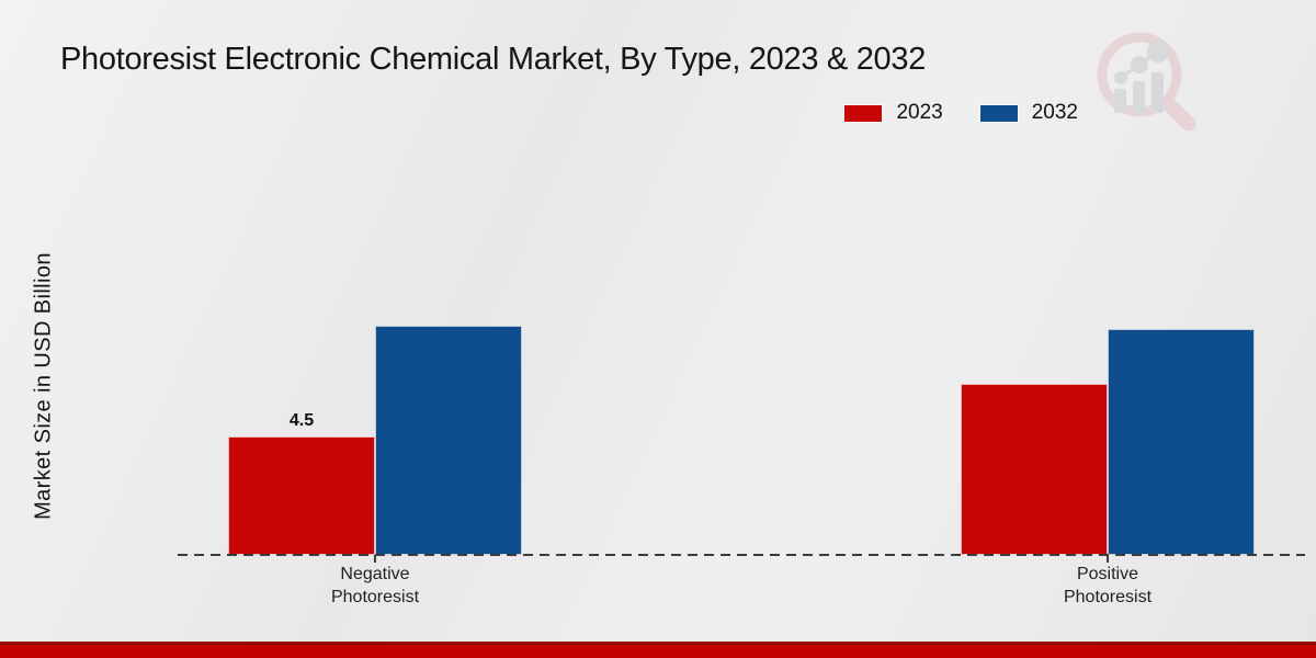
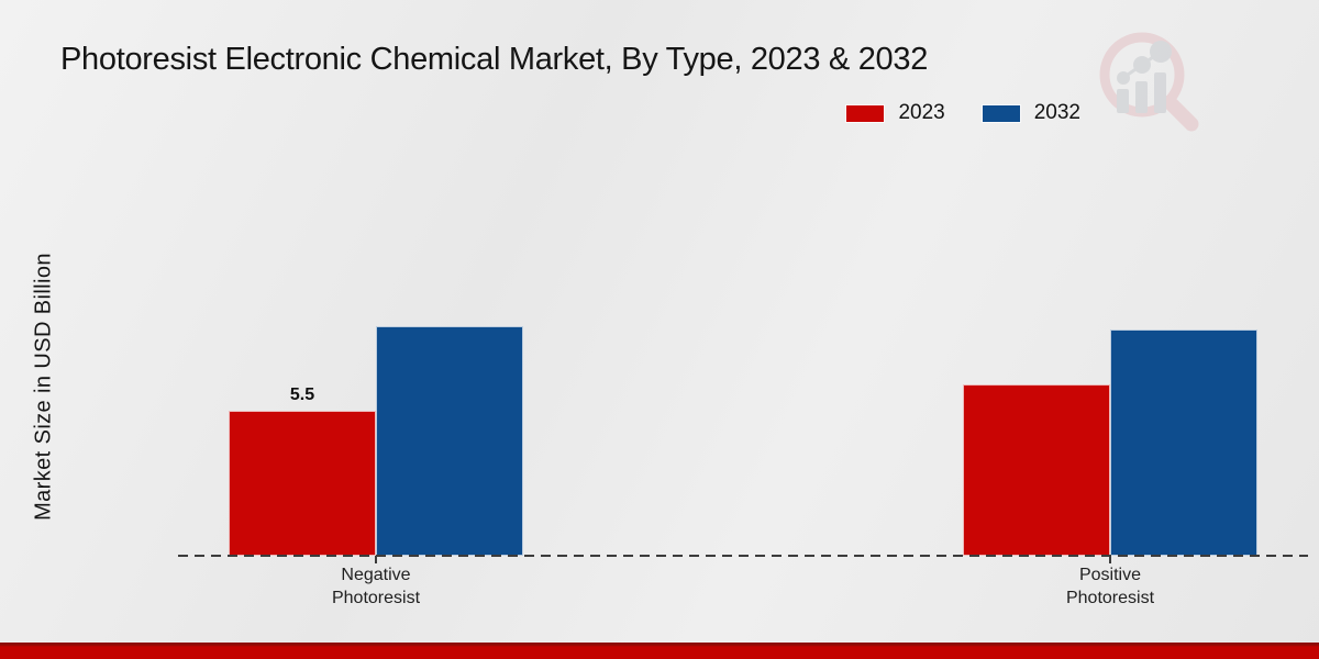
2023/Negative Photoresist: 4.5 -> 5.5
